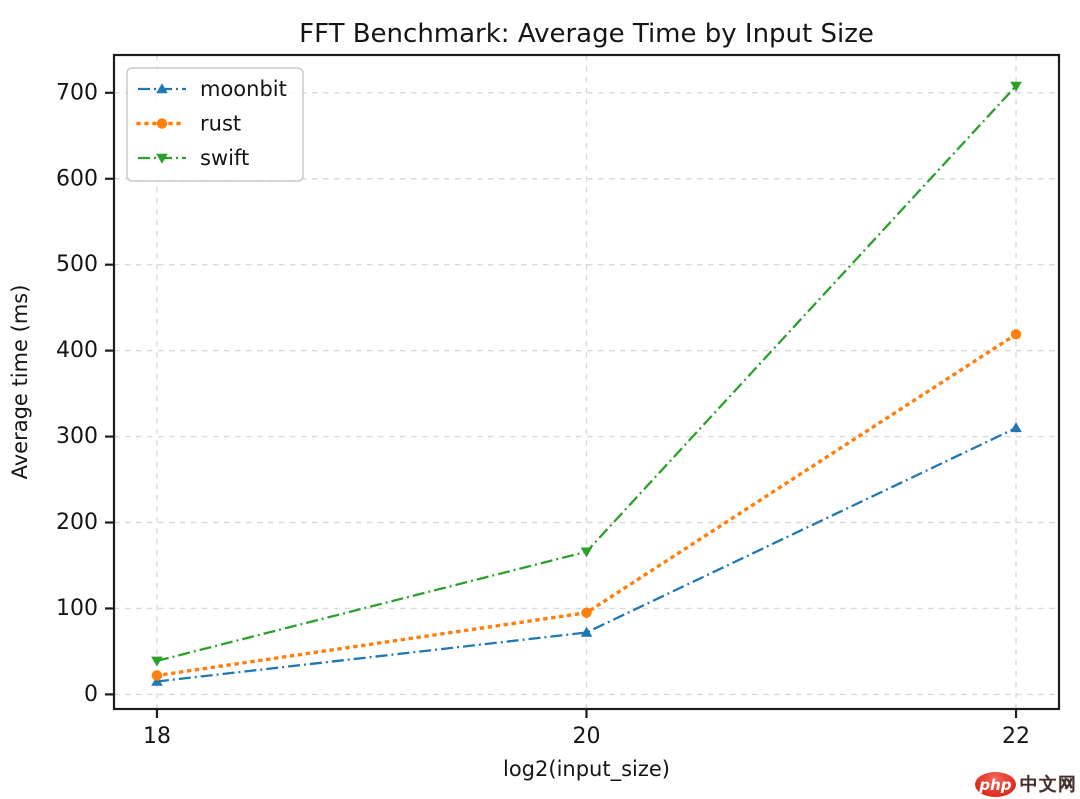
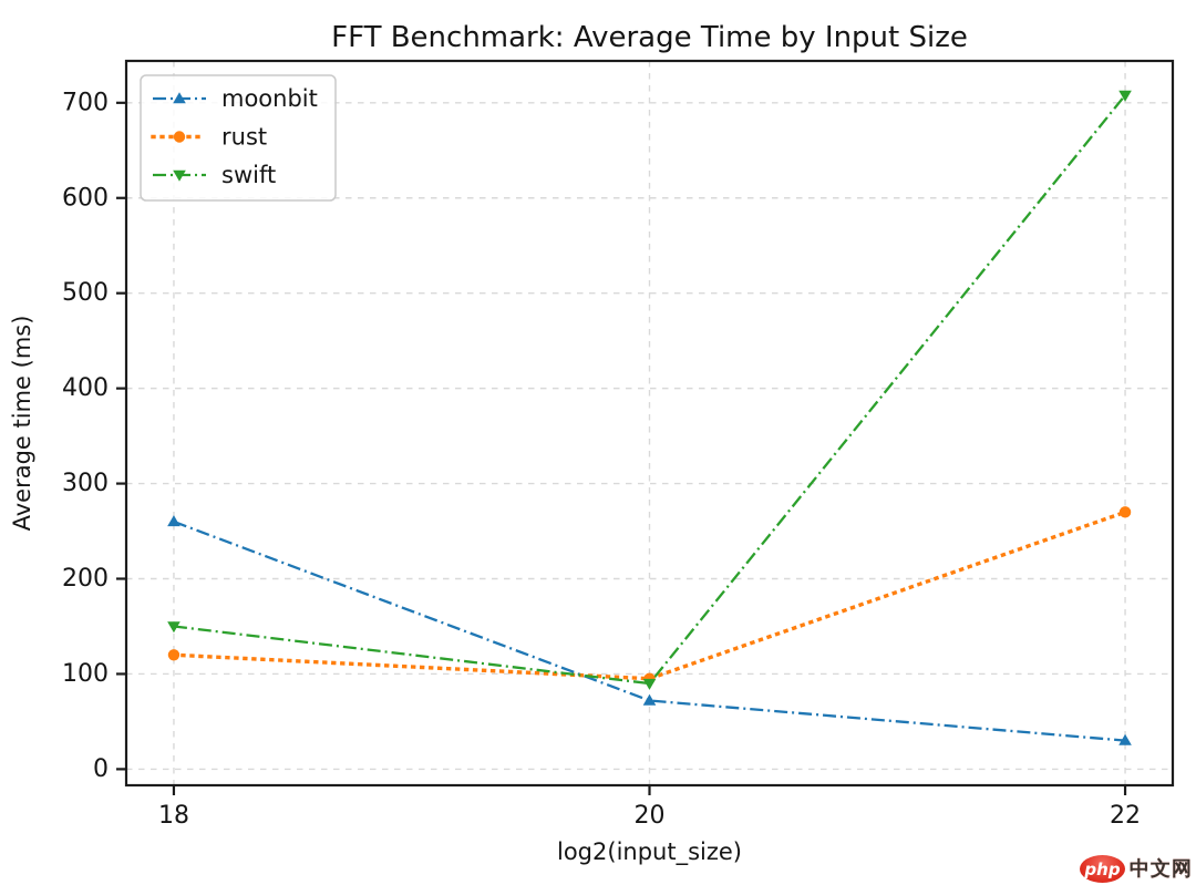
moonbit/18: 20 -> 260
rust/18: 20 -> 120
swift/18: 40 -> 150
swift/20: 170 -> 90
moonbit/22: 310 -> 30
rust/22: 420 -> 270
